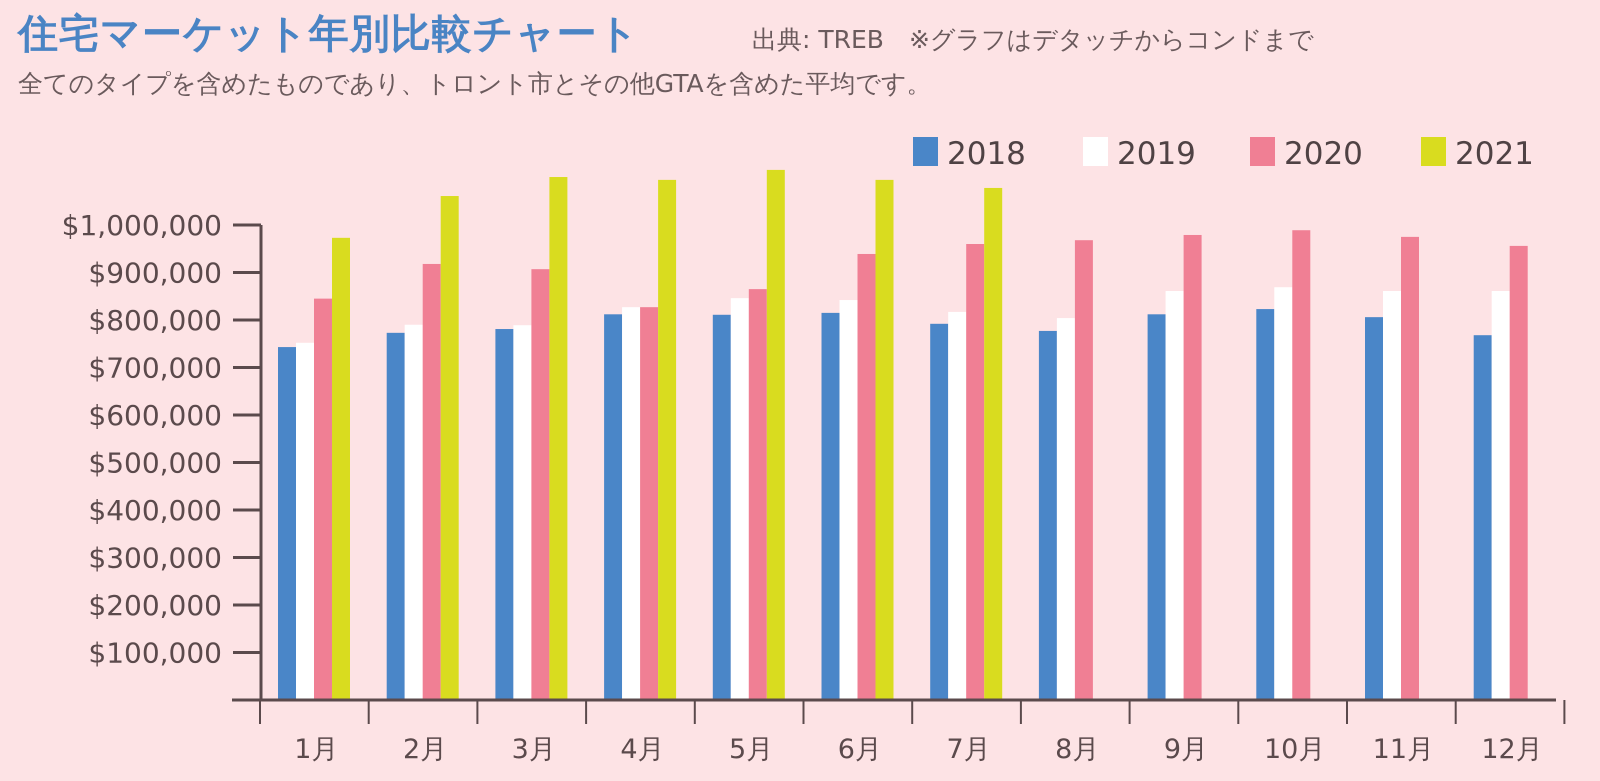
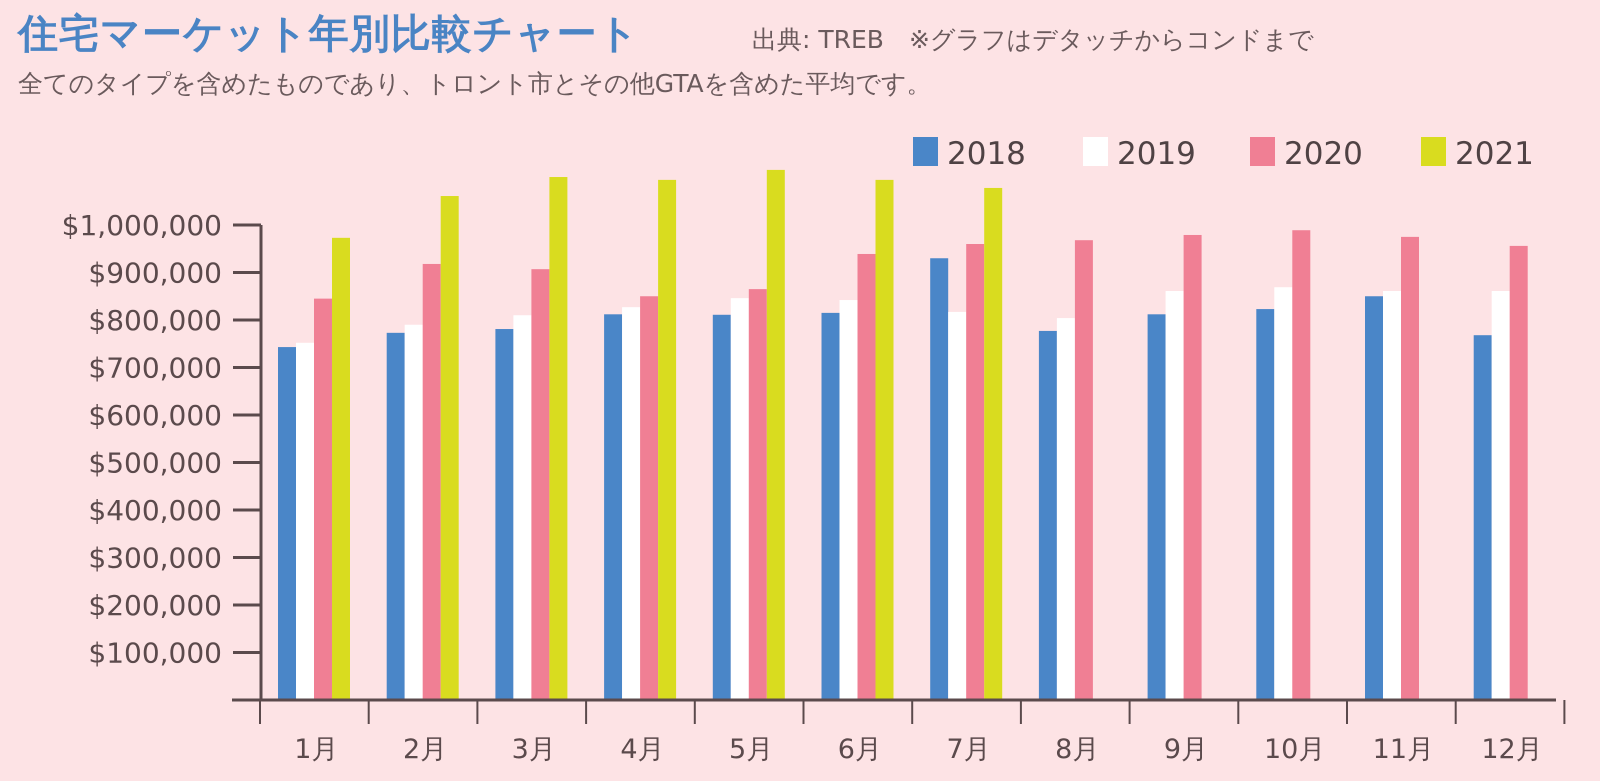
2019/3月: $790000 -> $810000
2020/4月: $830000 -> $850000
2018/7月: $790000 -> $930000
2018/11月: $810000 -> $850000
